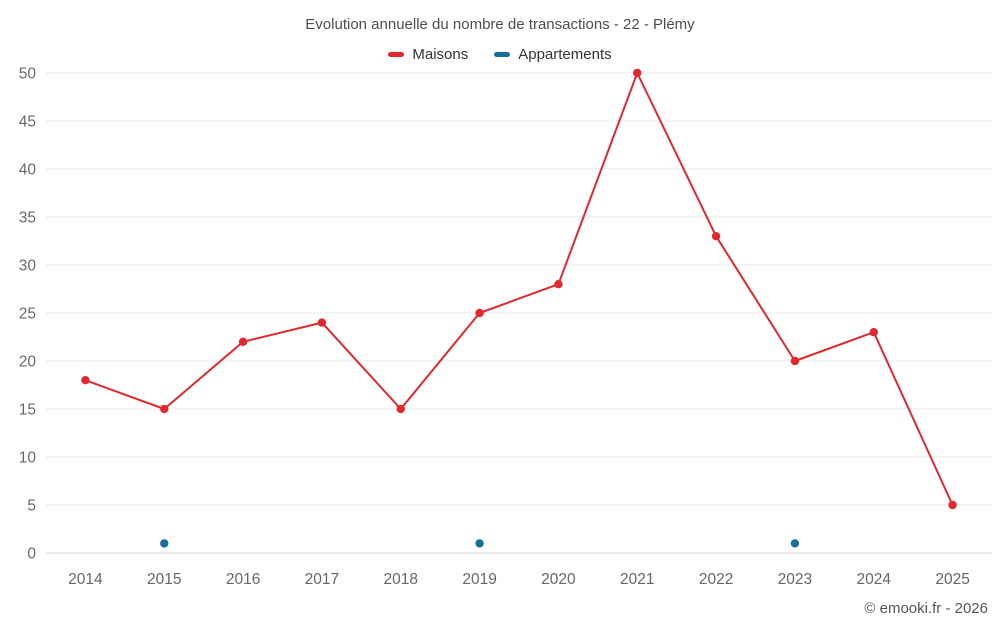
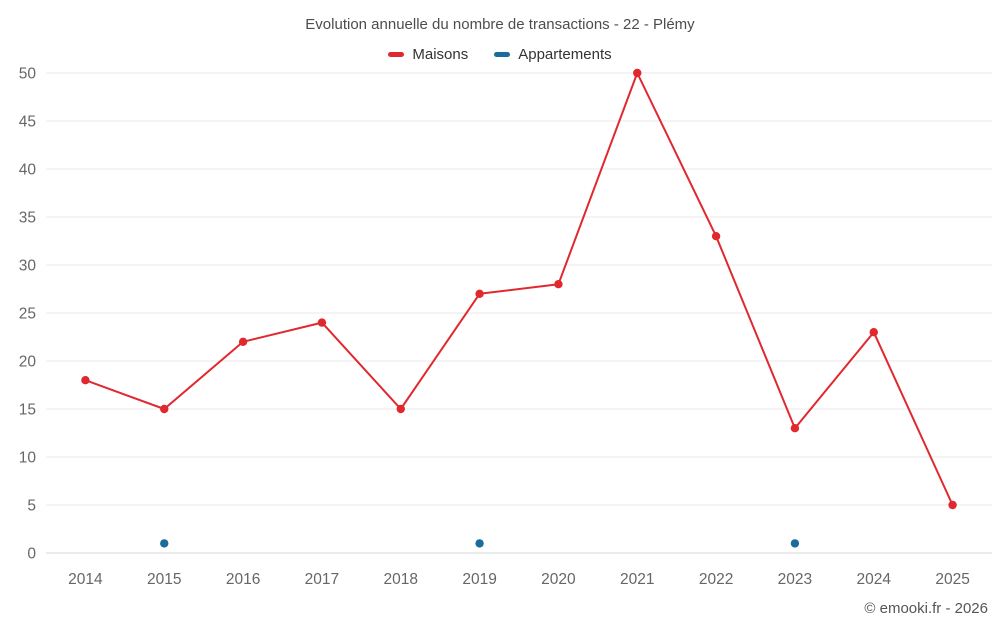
Maisons/2019: 25 -> 27
Maisons/2023: 20 -> 13
